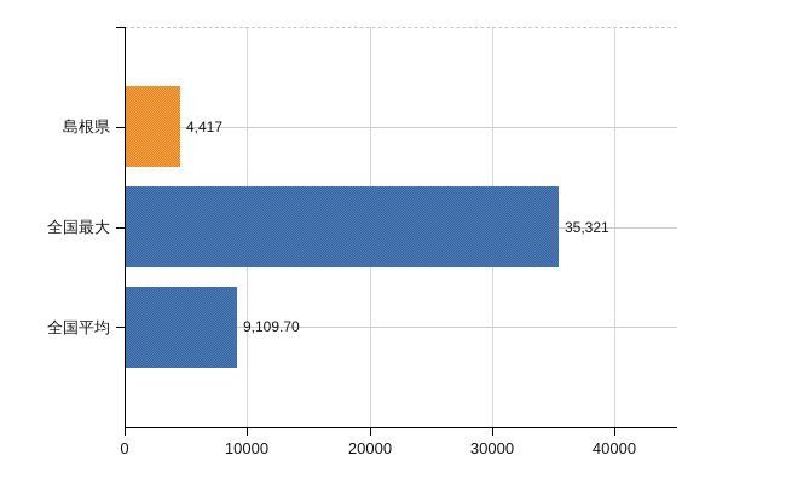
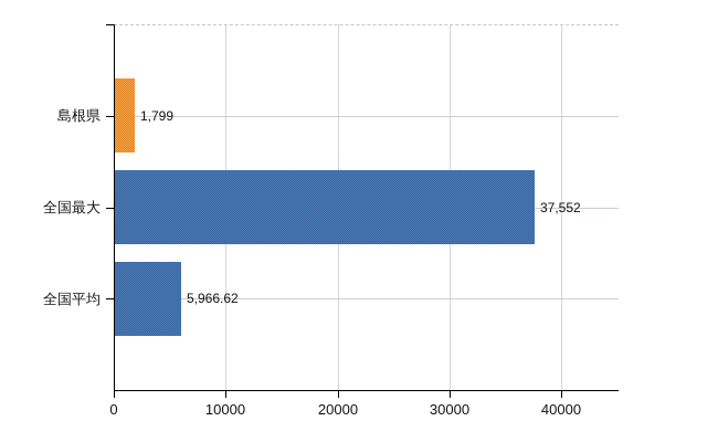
島根県: 4,417 -> 1,799
全国最大: 35,321 -> 37,552
全国平均: 9,109.70 -> 5,966.62
